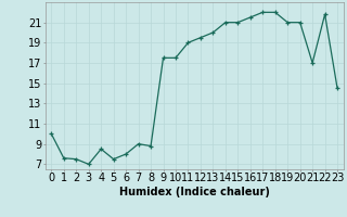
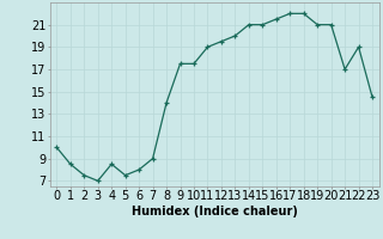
1: 7.6 -> 8.5
8: 8.8 -> 14.0
22: 21.8 -> 19.0
